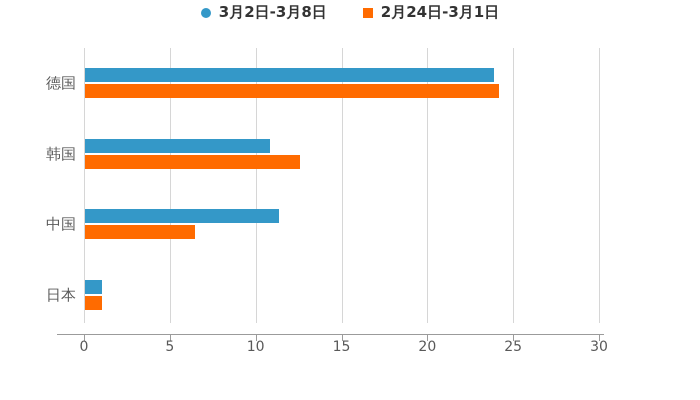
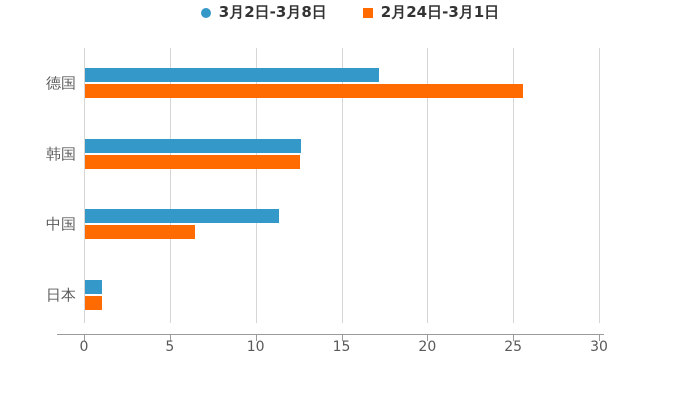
3月2日-3月8日/德国: 23.8 -> 17.1
2月24日-3月1日/德国: 24.1 -> 25.5
3月2日-3月8日/韩国: 10.8 -> 12.6
